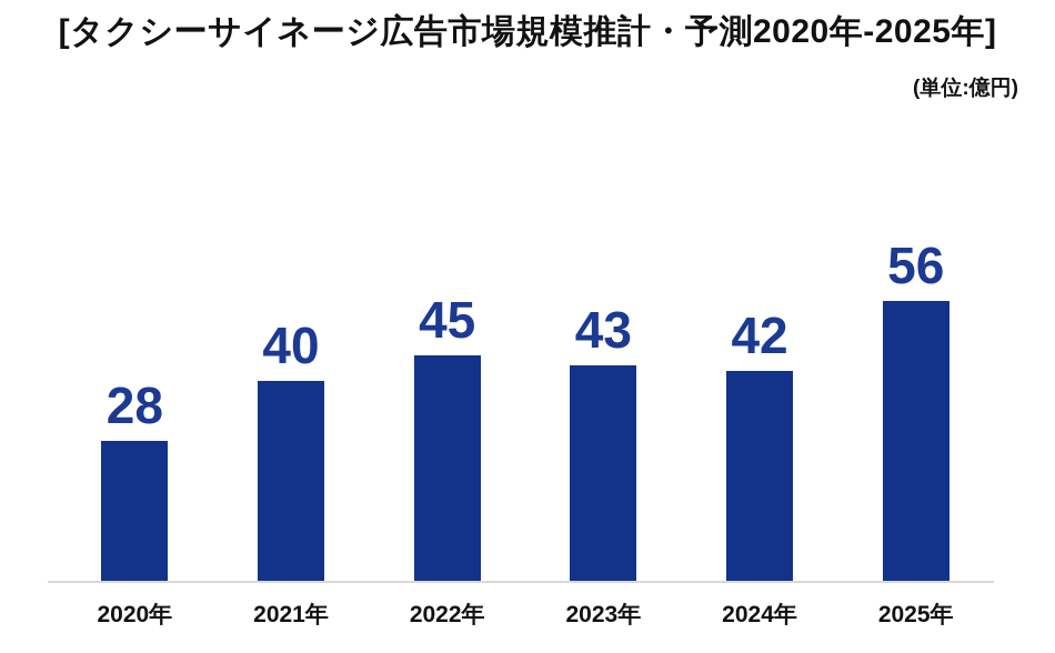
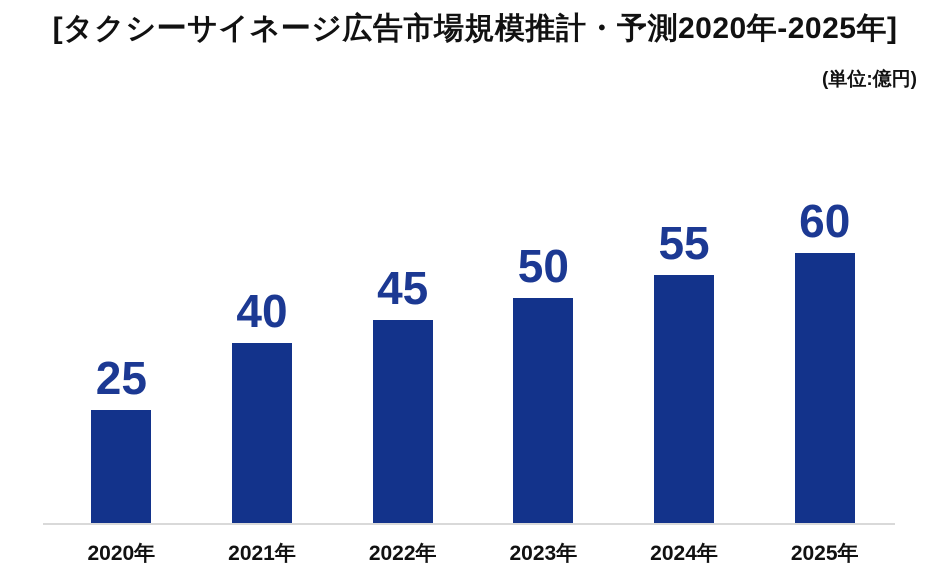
2020年: 28 -> 25
2023年: 43 -> 50
2024年: 42 -> 55
2025年: 56 -> 60
